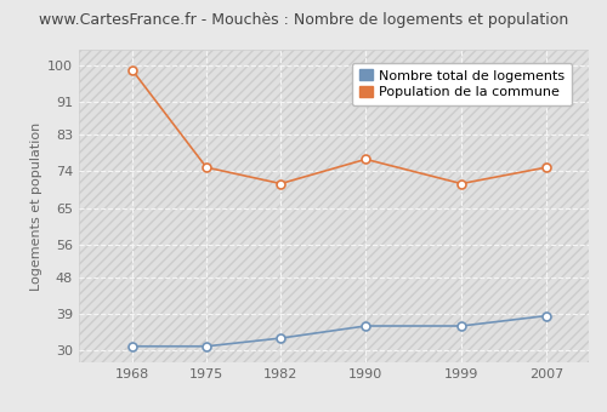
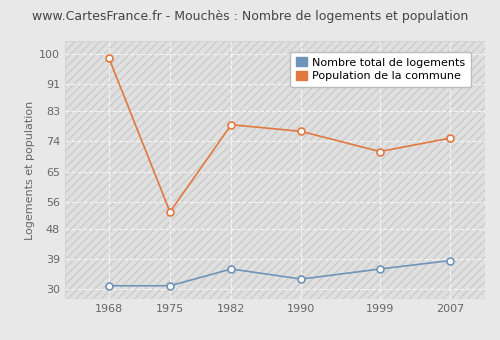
Population de la commune/1975: 75 -> 53
Nombre total de logements/1982: 33.0 -> 36.0
Population de la commune/1982: 71 -> 79
Nombre total de logements/1990: 36.0 -> 33.0
